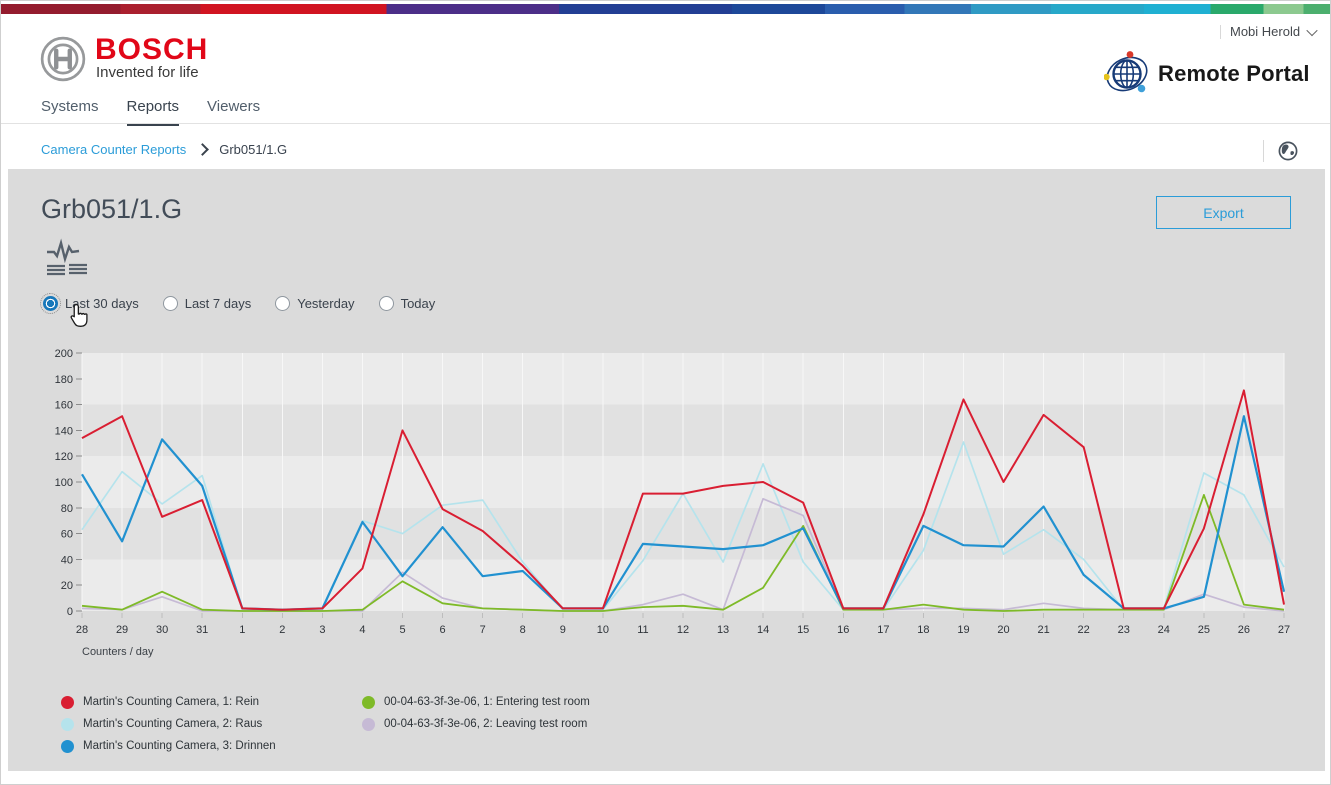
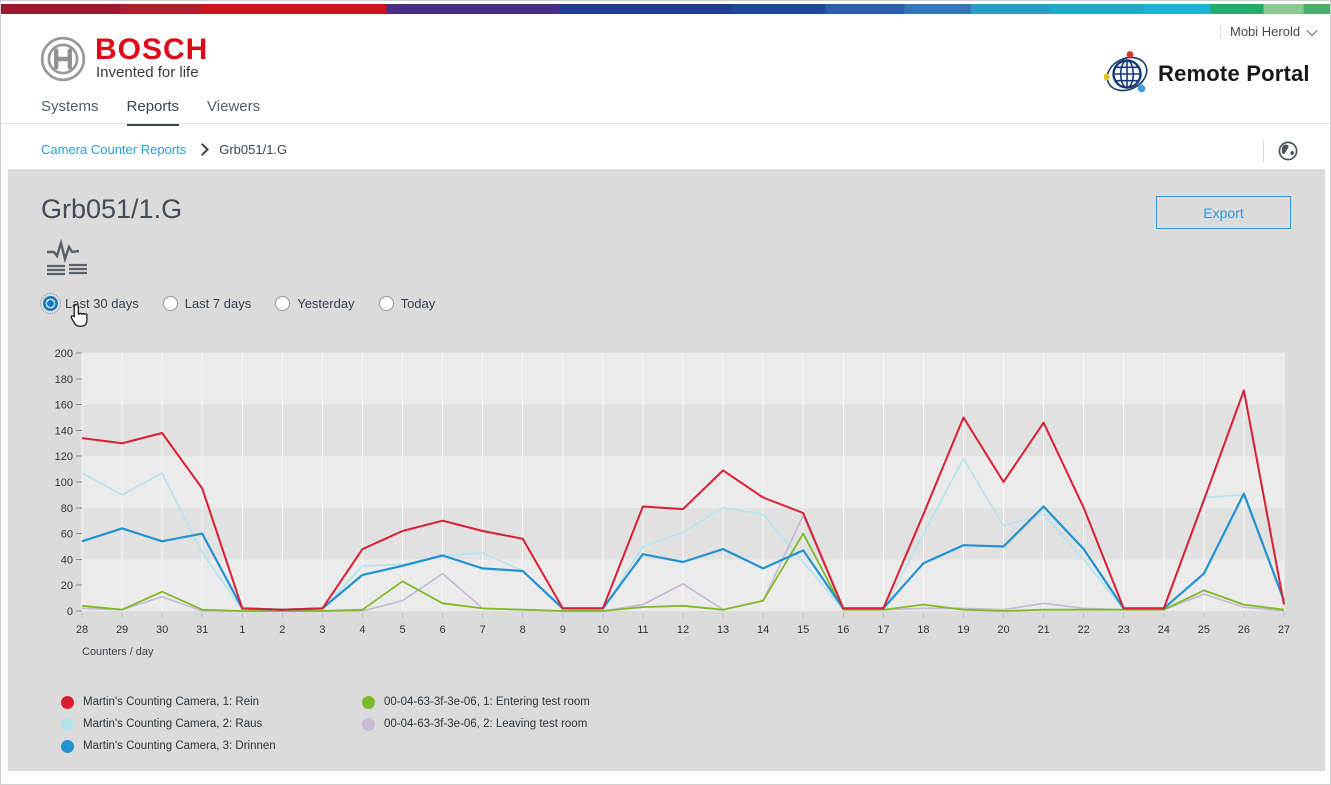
Martin's Counting Camera, 2: Raus/28: 63 -> 107
Martin's Counting Camera, 3: Drinnen/28: 106 -> 54
Martin's Counting Camera, 1: Rein/29: 151 -> 130
Martin's Counting Camera, 2: Raus/29: 108 -> 90
Martin's Counting Camera, 3: Drinnen/29: 54 -> 64
Martin's Counting Camera, 1: Rein/30: 73 -> 138
Martin's Counting Camera, 2: Raus/30: 83 -> 107
Martin's Counting Camera, 3: Drinnen/30: 133 -> 54
Martin's Counting Camera, 1: Rein/31: 86 -> 95
Martin's Counting Camera, 2: Raus/31: 105 -> 45
Martin's Counting Camera, 3: Drinnen/31: 97 -> 60
Martin's Counting Camera, 1: Rein/4: 33 -> 48
Martin's Counting Camera, 2: Raus/4: 70 -> 35
Martin's Counting Camera, 3: Drinnen/4: 69 -> 28
Martin's Counting Camera, 1: Rein/5: 140 -> 62
Martin's Counting Camera, 2: Raus/5: 60 -> 36
Martin's Counting Camera, 3: Drinnen/5: 27 -> 35
00-04-63-3f-3e-06, 2: Leaving test room/5: 30 -> 8
Martin's Counting Camera, 1: Rein/6: 79 -> 70
Martin's Counting Camera, 2: Raus/6: 82 -> 43
Martin's Counting Camera, 3: Drinnen/6: 65 -> 43
00-04-63-3f-3e-06, 2: Leaving test room/6: 10 -> 29
Martin's Counting Camera, 2: Raus/7: 86 -> 45
Martin's Counting Camera, 3: Drinnen/7: 27 -> 33
Martin's Counting Camera, 1: Rein/8: 35 -> 56
Martin's Counting Camera, 2: Raus/8: 38 -> 31
Martin's Counting Camera, 1: Rein/11: 91 -> 81
Martin's Counting Camera, 2: Raus/11: 39 -> 50
Martin's Counting Camera, 3: Drinnen/11: 52 -> 44
Martin's Counting Camera, 1: Rein/12: 91 -> 79
Martin's Counting Camera, 2: Raus/12: 91 -> 61
Martin's Counting Camera, 3: Drinnen/12: 50 -> 38
00-04-63-3f-3e-06, 2: Leaving test room/12: 13 -> 21
Martin's Counting Camera, 1: Rein/13: 97 -> 109
Martin's Counting Camera, 2: Raus/13: 38 -> 80
Martin's Counting Camera, 1: Rein/14: 100 -> 88
Martin's Counting Camera, 2: Raus/14: 114 -> 75
Martin's Counting Camera, 3: Drinnen/14: 51 -> 33
00-04-63-3f-3e-06, 1: Entering test room/14: 18 -> 8
00-04-63-3f-3e-06, 2: Leaving test room/14: 87 -> 8
Martin's Counting Camera, 1: Rein/15: 84 -> 76
Martin's Counting Camera, 3: Drinnen/15: 64 -> 47
00-04-63-3f-3e-06, 1: Entering test room/15: 66 -> 60
Martin's Counting Camera, 2: Raus/18: 47 -> 60
Martin's Counting Camera, 3: Drinnen/18: 66 -> 37
Martin's Counting Camera, 1: Rein/19: 164 -> 150
Martin's Counting Camera, 2: Raus/19: 131 -> 118
Martin's Counting Camera, 2: Raus/20: 44 -> 66
Martin's Counting Camera, 1: Rein/21: 152 -> 146
Martin's Counting Camera, 2: Raus/21: 63 -> 75
Martin's Counting Camera, 1: Rein/22: 127 -> 80
Martin's Counting Camera, 3: Drinnen/22: 28 -> 48
Martin's Counting Camera, 1: Rein/25: 64 -> 86
Martin's Counting Camera, 2: Raus/25: 107 -> 88
Martin's Counting Camera, 3: Drinnen/25: 11 -> 29
00-04-63-3f-3e-06, 1: Entering test room/25: 90 -> 16
Martin's Counting Camera, 3: Drinnen/26: 151 -> 91
Martin's Counting Camera, 2: Raus/27: 34 -> 8
Martin's Counting Camera, 3: Drinnen/27: 15 -> 8
